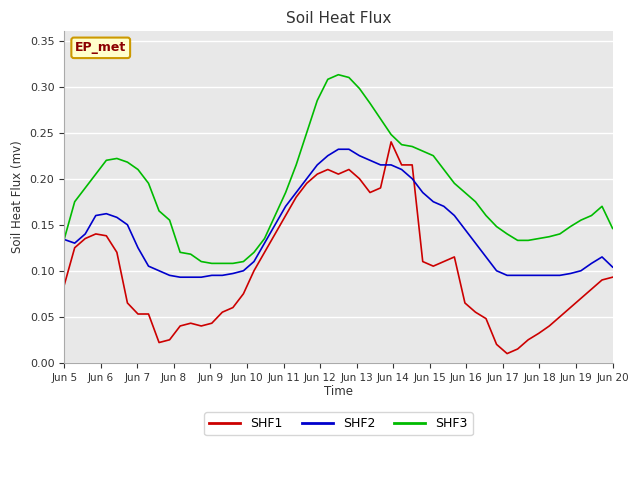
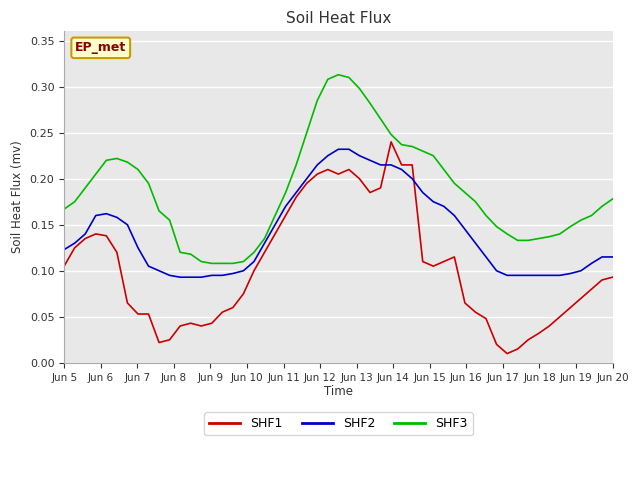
SHF1/Jun 5: 0.084 -> 0.105
SHF2/Jun 5: 0.134 -> 0.123
SHF3/Jun 5: 0.134 -> 0.167
SHF2/Jun 20: 0.104 -> 0.115
SHF3/Jun 20: 0.146 -> 0.178
